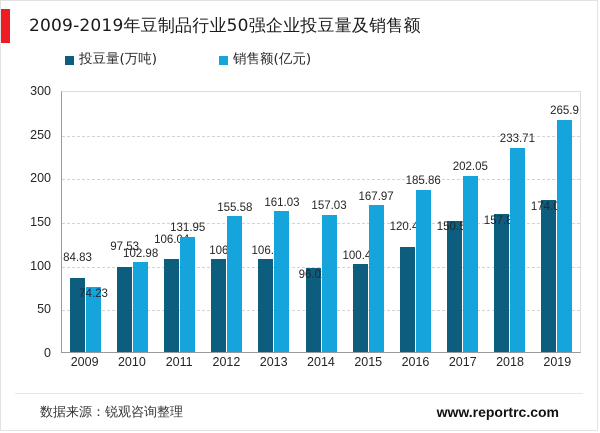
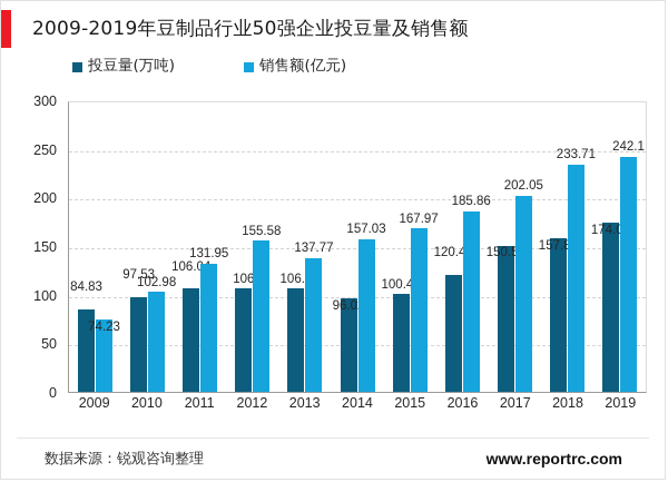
销售额(亿元)/2013: 161.03 -> 137.77
销售额(亿元)/2019: 265.9 -> 242.1
